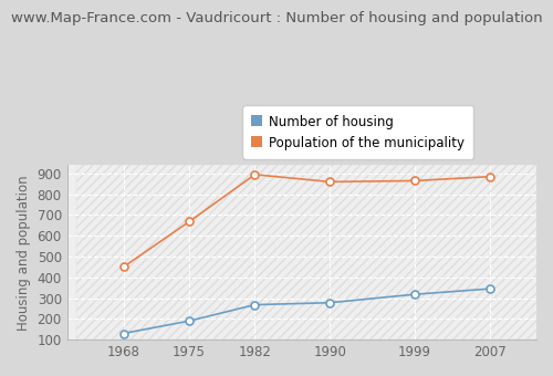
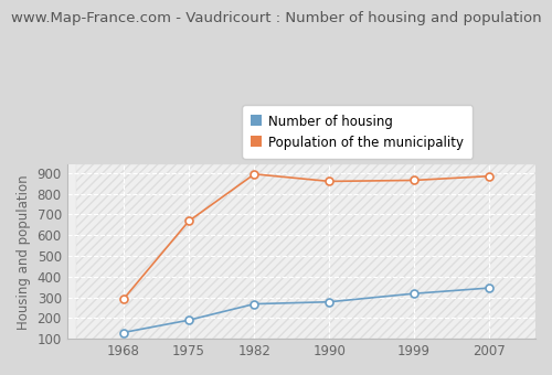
Population of the municipality/1968: 450 -> 290
